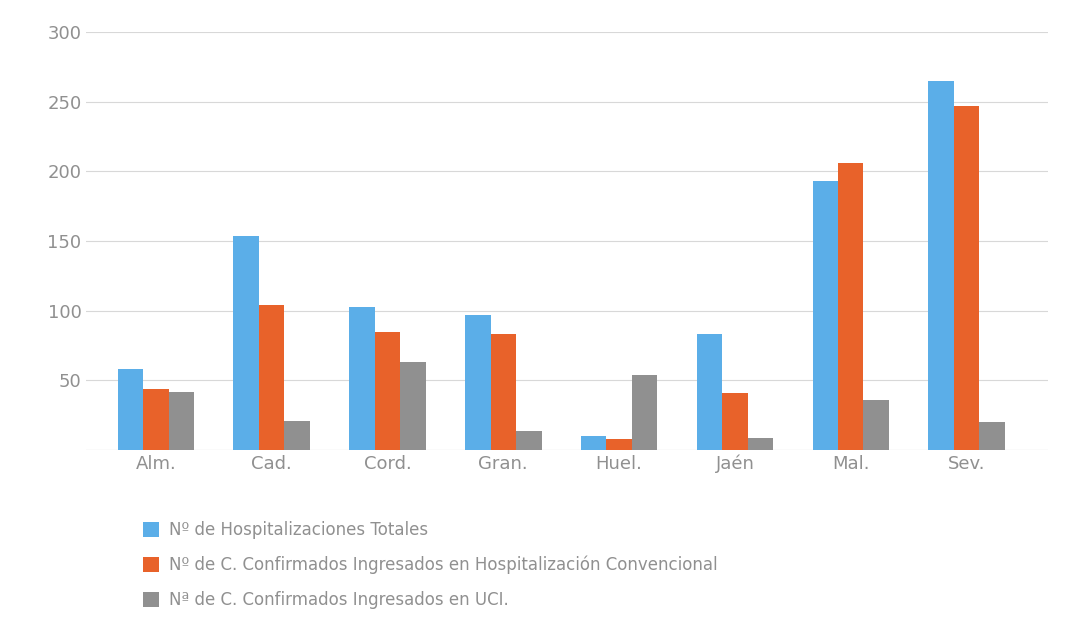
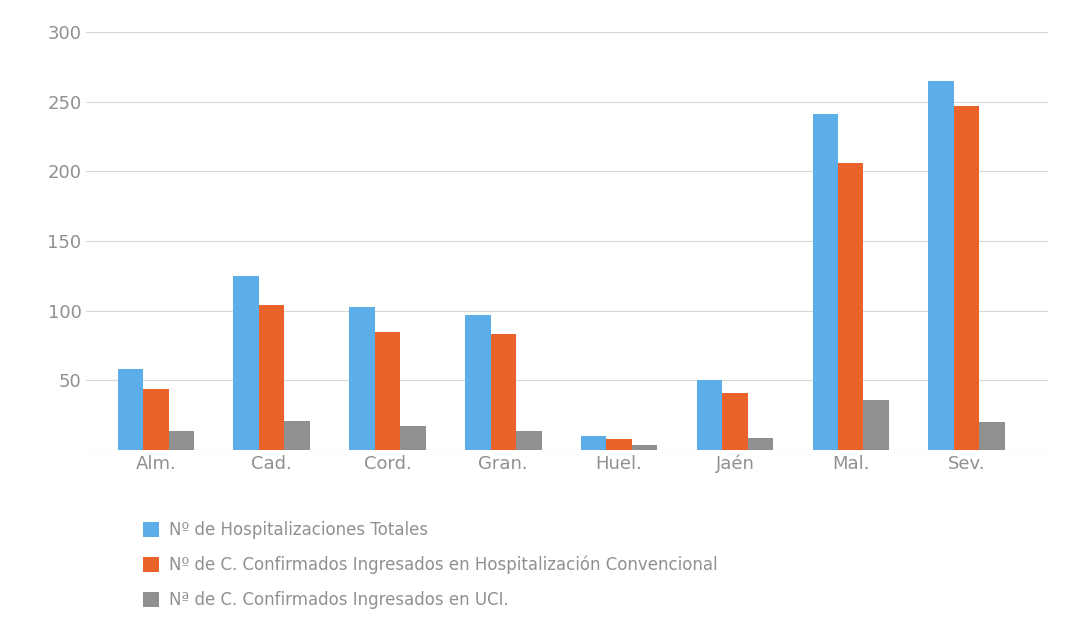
Nª de C. Confirmados Ingresados en UCI./Alm.: 42 -> 14
Nº de Hospitalizaciones Totales/Cad.: 154 -> 125
Nª de C. Confirmados Ingresados en UCI./Cord.: 63 -> 17
Nª de C. Confirmados Ingresados en UCI./Huel.: 54 -> 4
Nº de Hospitalizaciones Totales/Jaén: 83 -> 50
Nº de Hospitalizaciones Totales/Mal.: 193 -> 241
